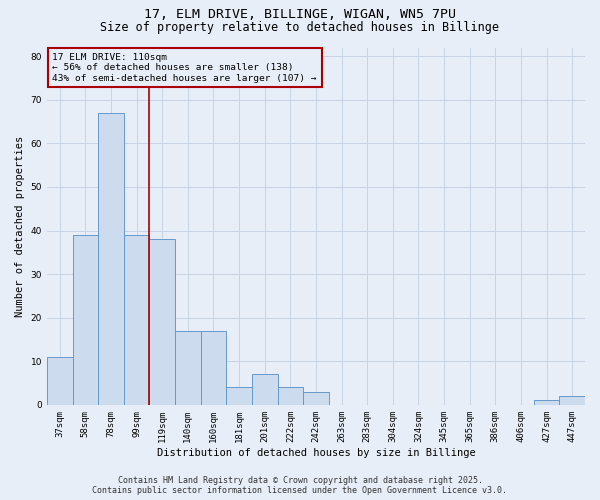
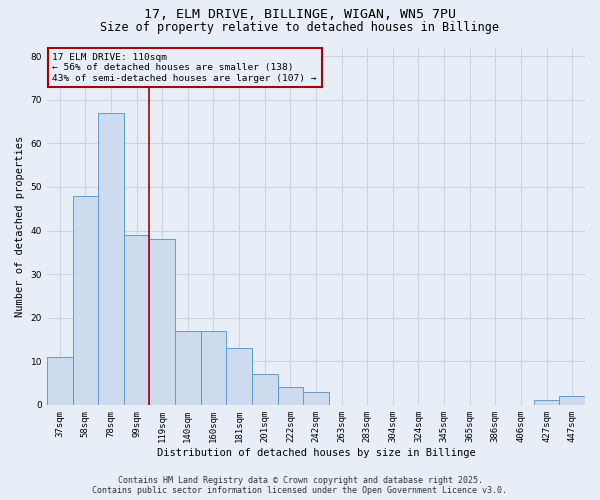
58sqm: 39 -> 48
181sqm: 4 -> 13
